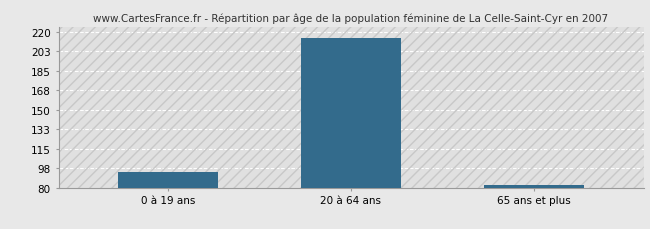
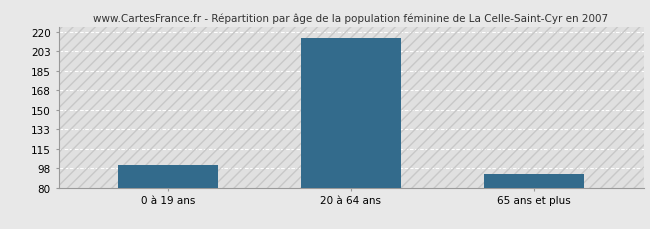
0 à 19 ans: 94 -> 100
65 ans et plus: 82 -> 92
